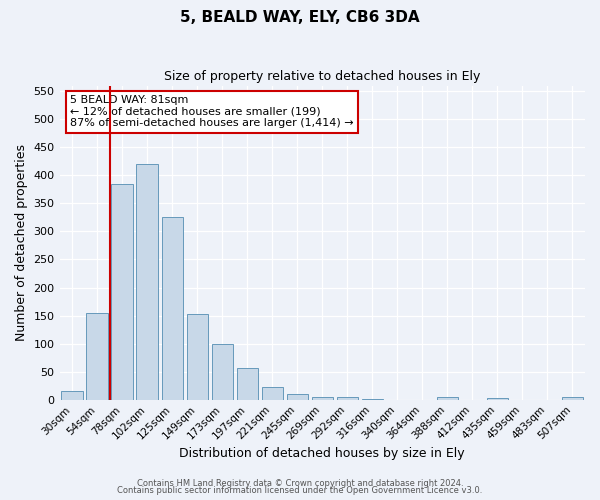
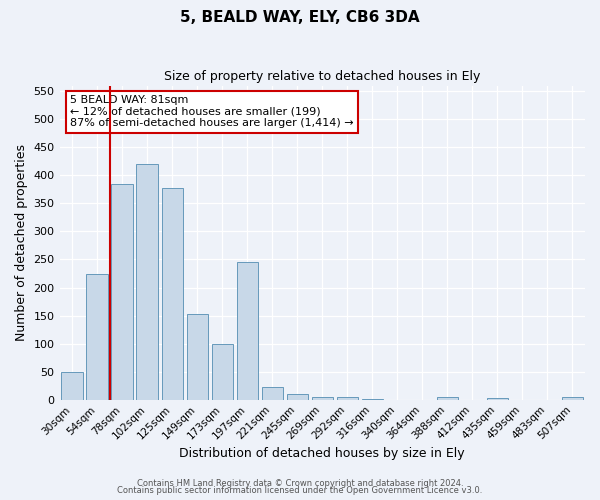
30sqm: 15 -> 50
54sqm: 155 -> 224
125sqm: 325 -> 378
197sqm: 57 -> 246
